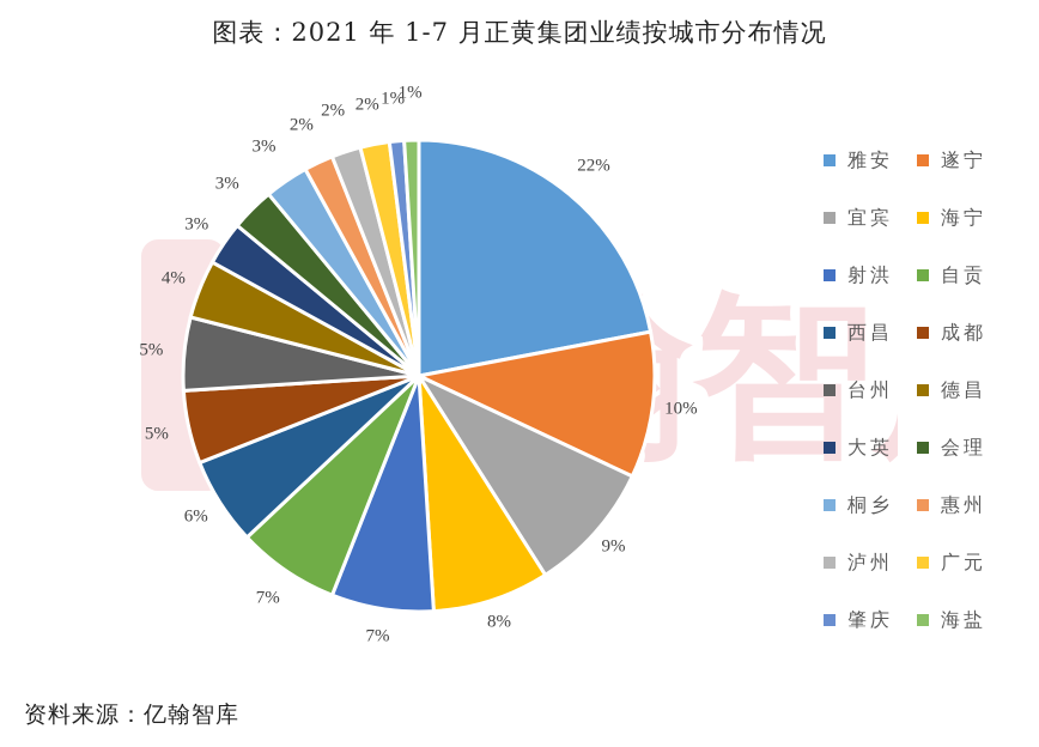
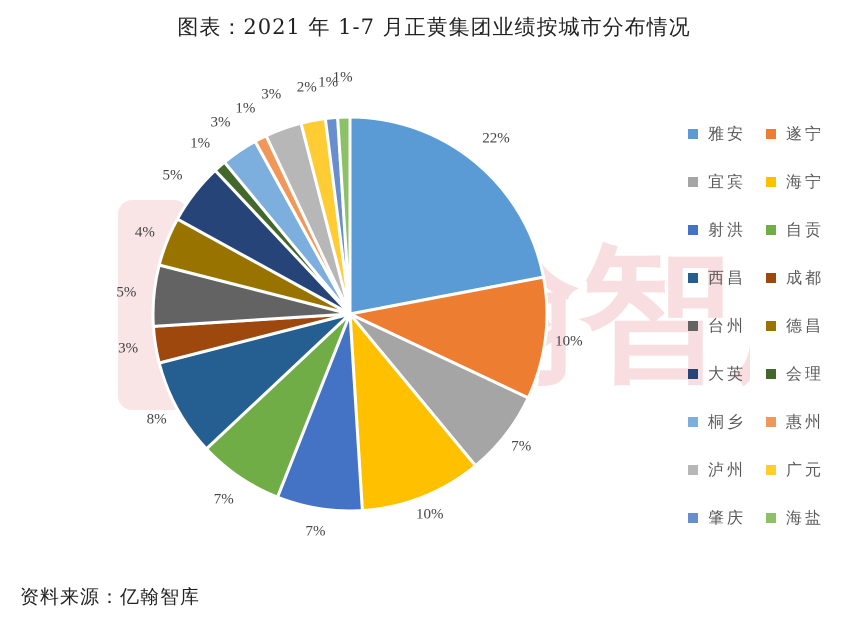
宜宾: 9% -> 7%
海宁: 8% -> 10%
西昌: 6% -> 8%
成都: 5% -> 3%
大英: 3% -> 5%
会理: 3% -> 1%
惠州: 2% -> 1%
泸州: 2% -> 3%
